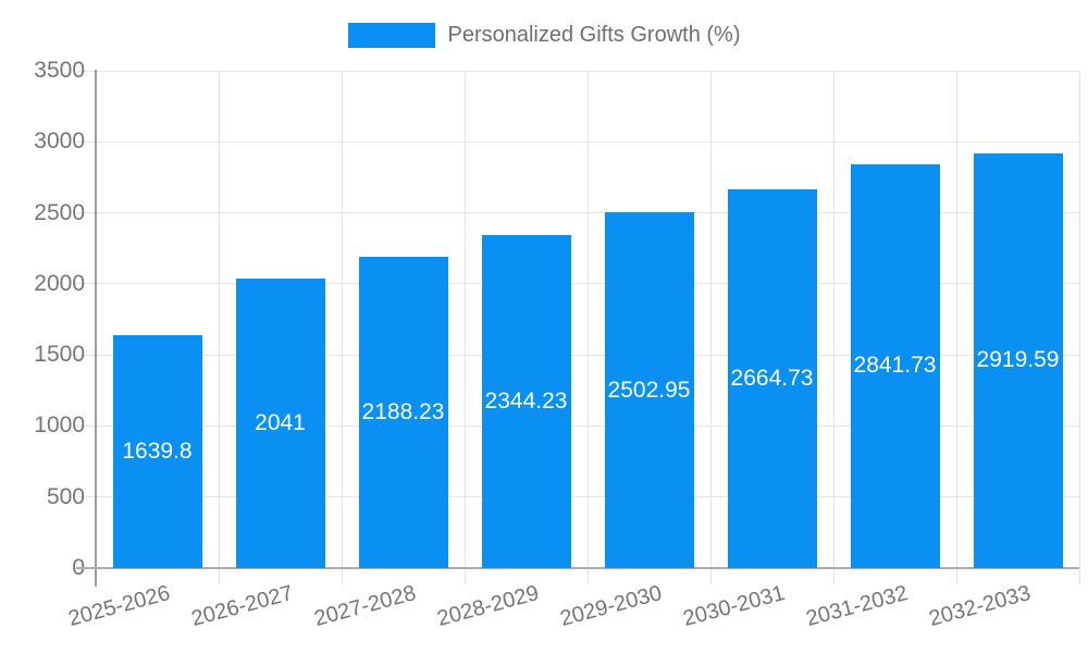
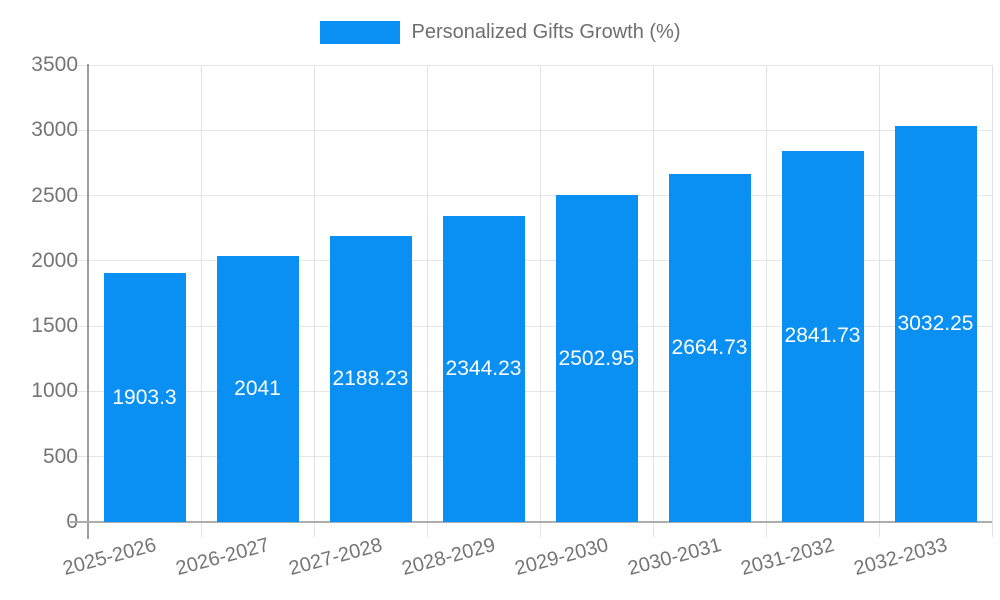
2025-2026: 1639.8 -> 1903.3
2032-2033: 2919.59 -> 3032.25
